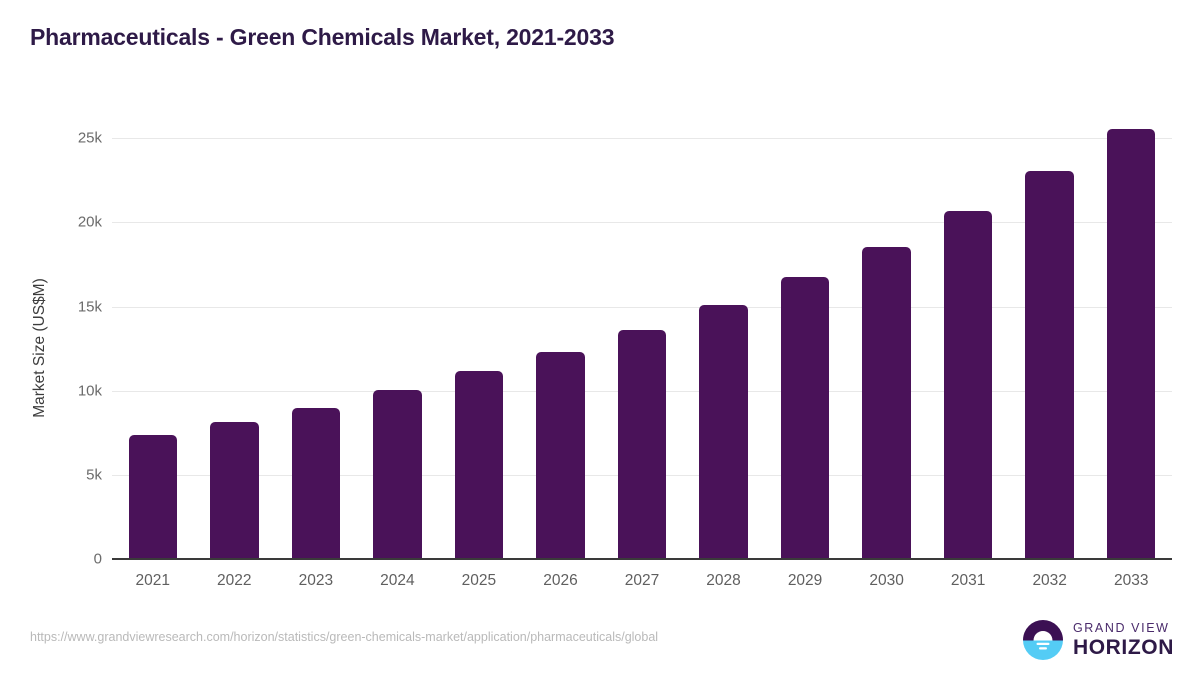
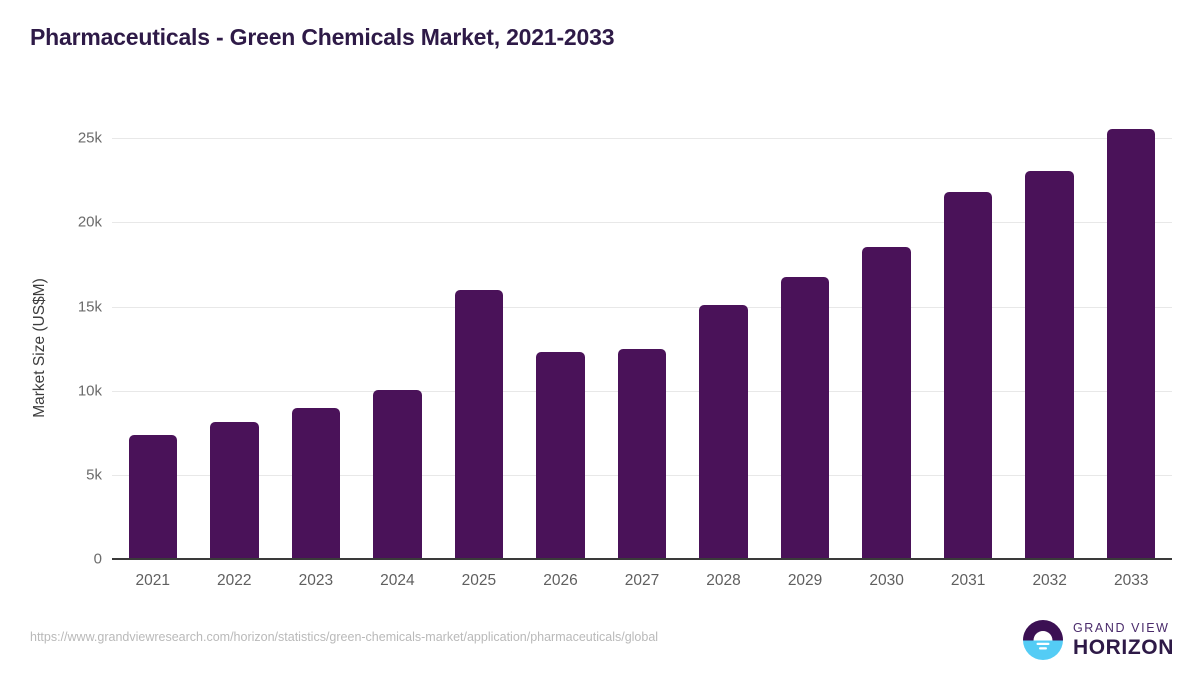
2025: 11.2k -> 16.0k
2027: 13.6k -> 12.5k
2031: 20.6k -> 21.8k
